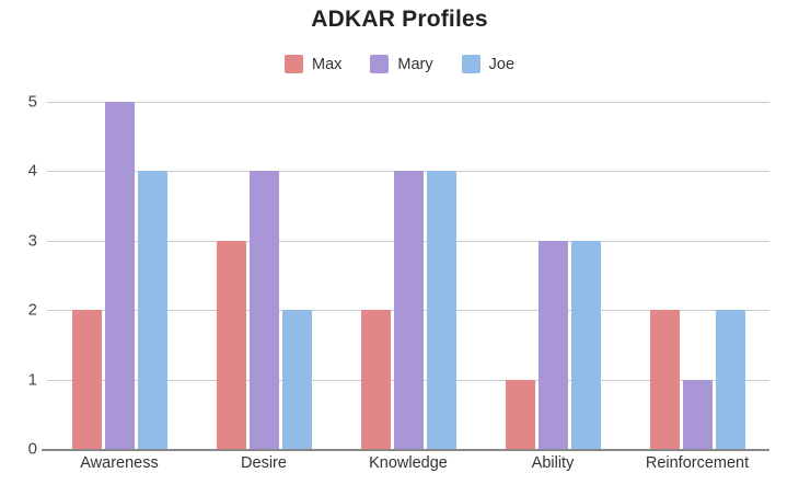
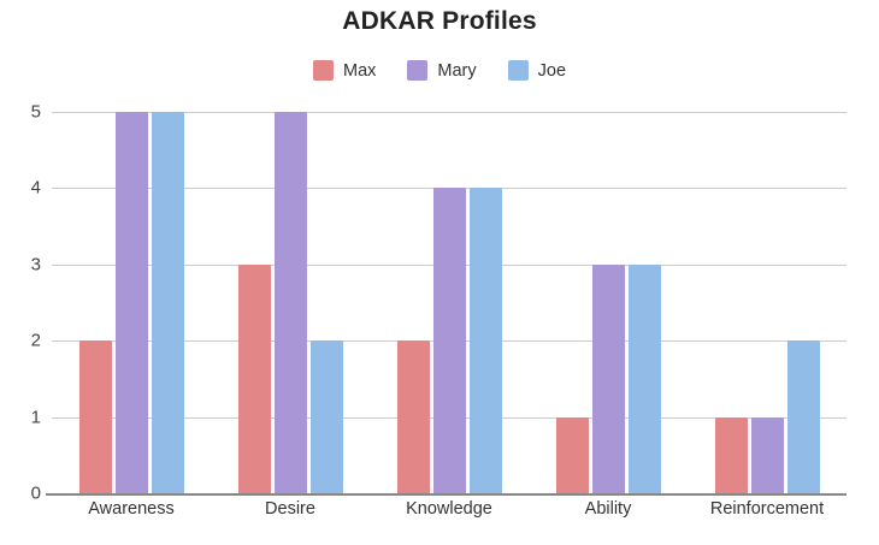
Joe/Awareness: 4 -> 5
Mary/Desire: 4 -> 5
Max/Reinforcement: 2 -> 1
